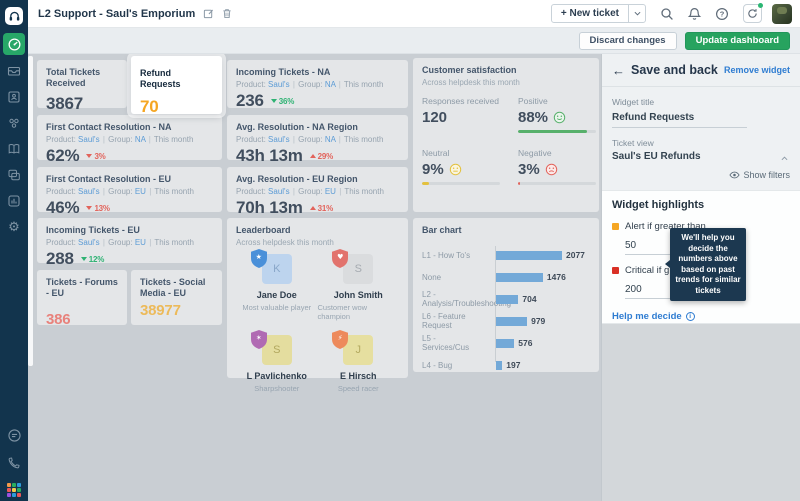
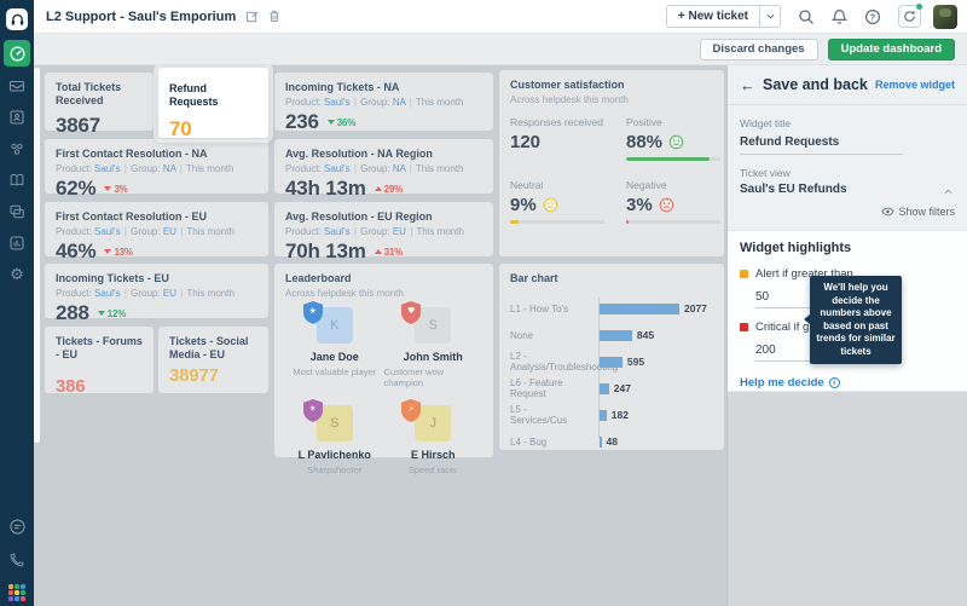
None: 1476 -> 845
L2 - Analysis/Troubleshooting: 704 -> 595
L6 - Feature Request: 979 -> 247
L5 - Services/Cus: 576 -> 182
L4 - Bug: 197 -> 48
